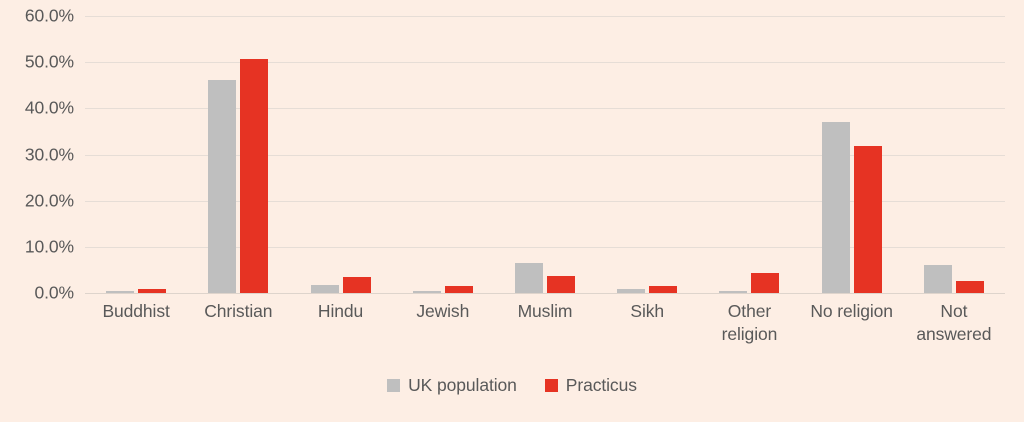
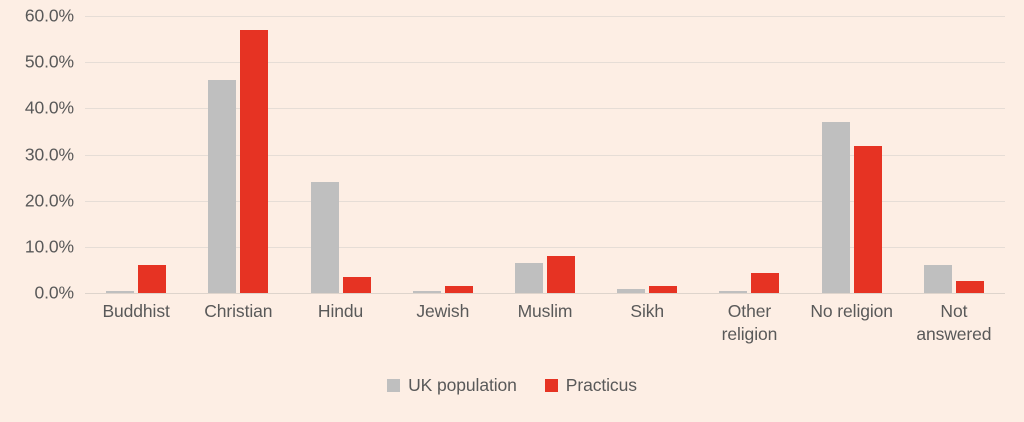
Practicus/Buddhist: 1% -> 6%
Practicus/Christian: 51% -> 57%
UK population/Hindu: 2% -> 24%
Practicus/Muslim: 4% -> 8%
